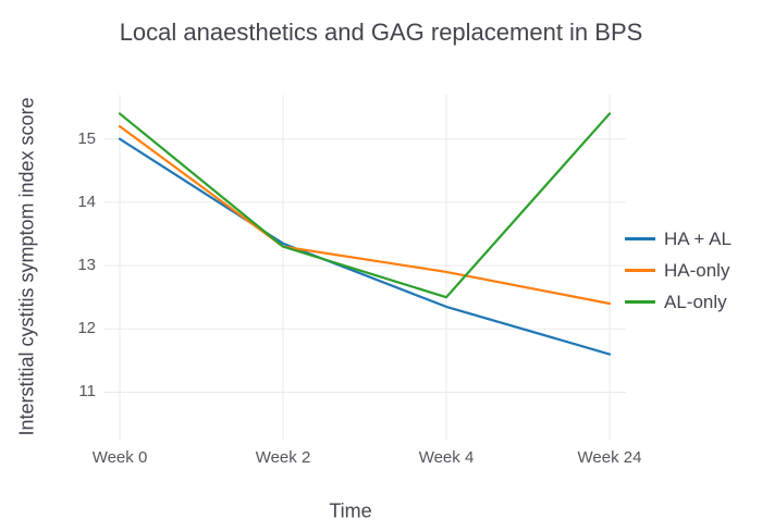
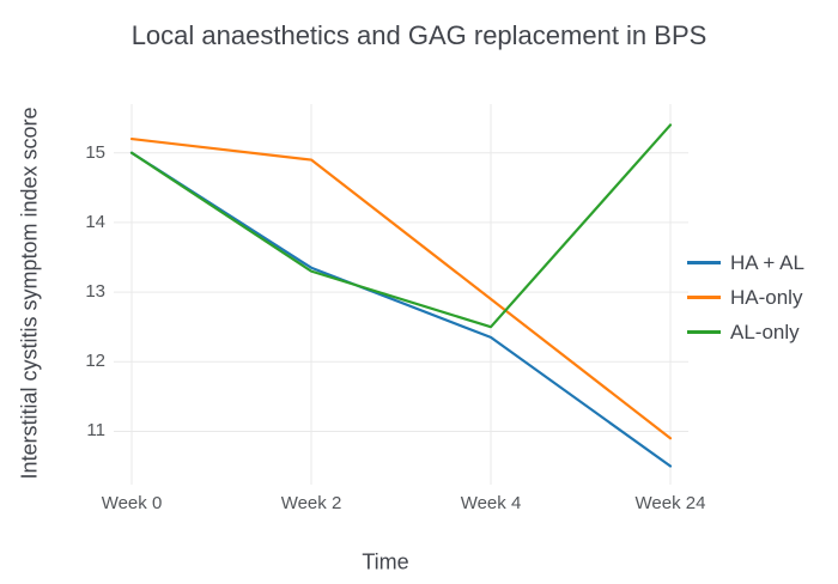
AL-only/Week 0: 15.4 -> 15.0
HA-only/Week 2: 13.3 -> 14.9
HA + AL/Week 24: 11.6 -> 10.5
HA-only/Week 24: 12.4 -> 10.9
